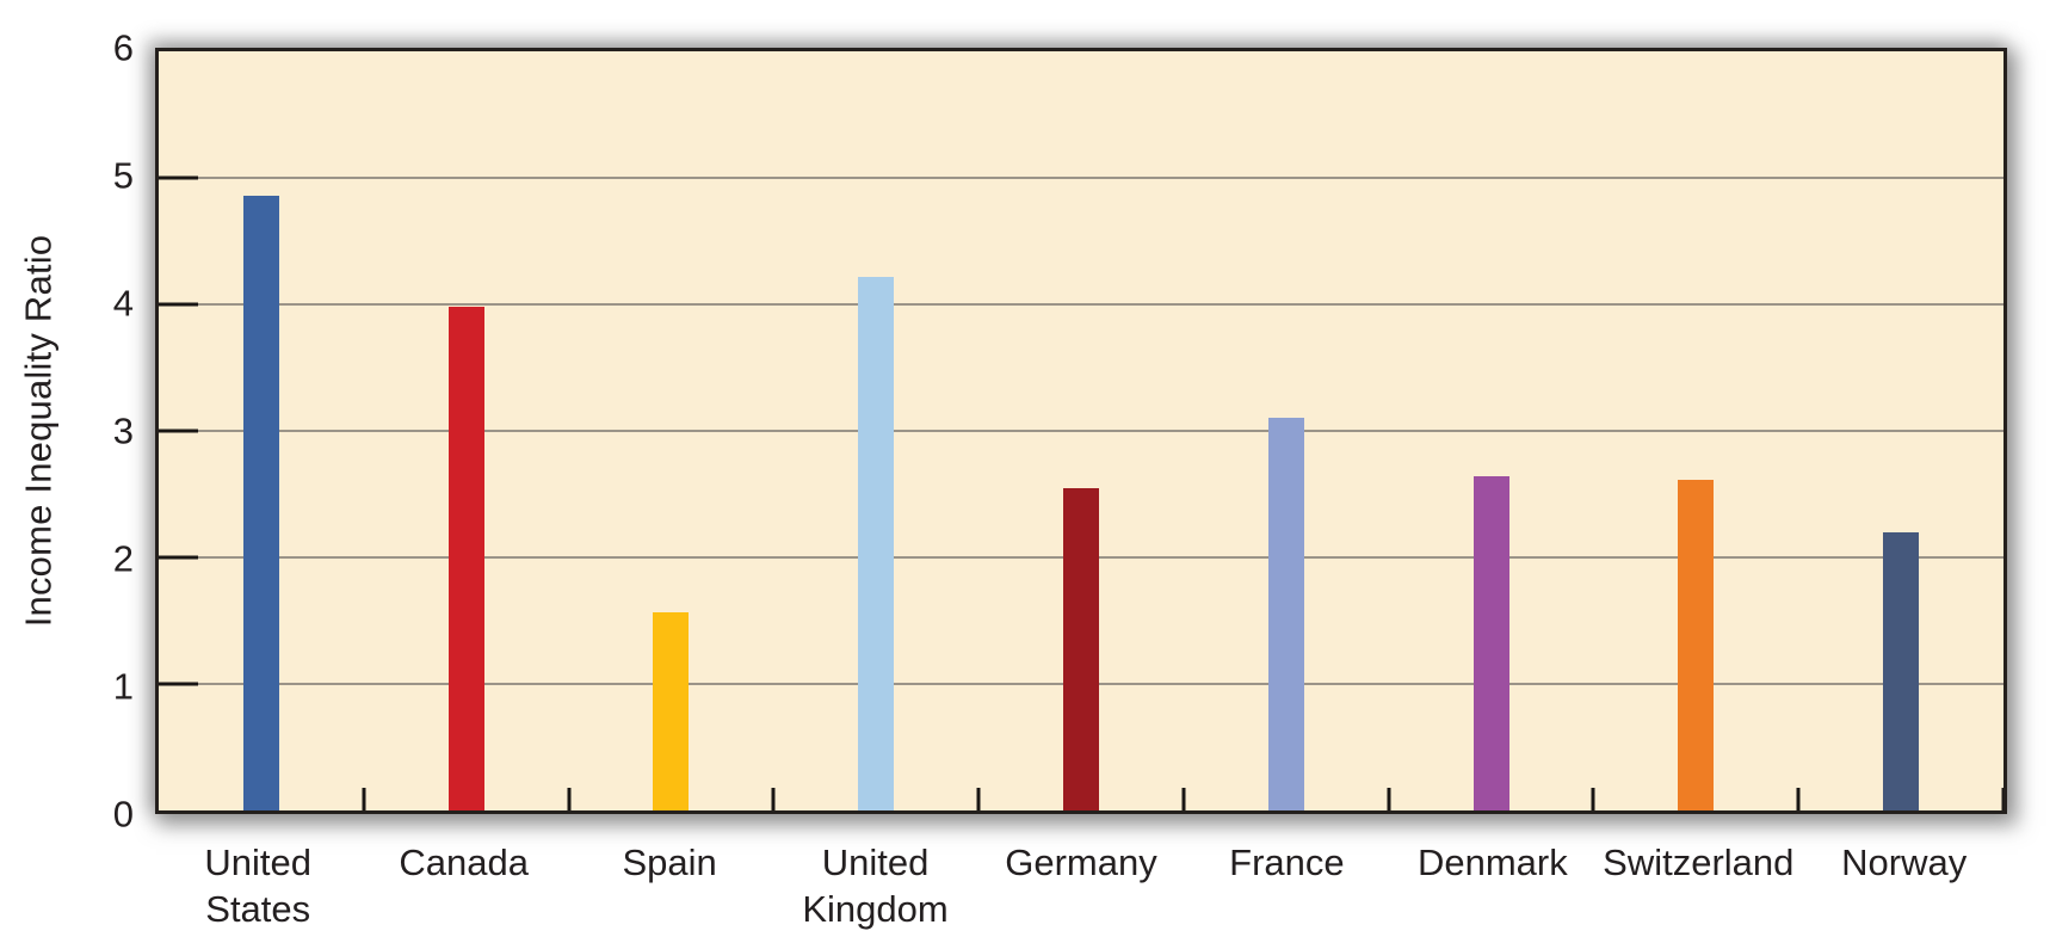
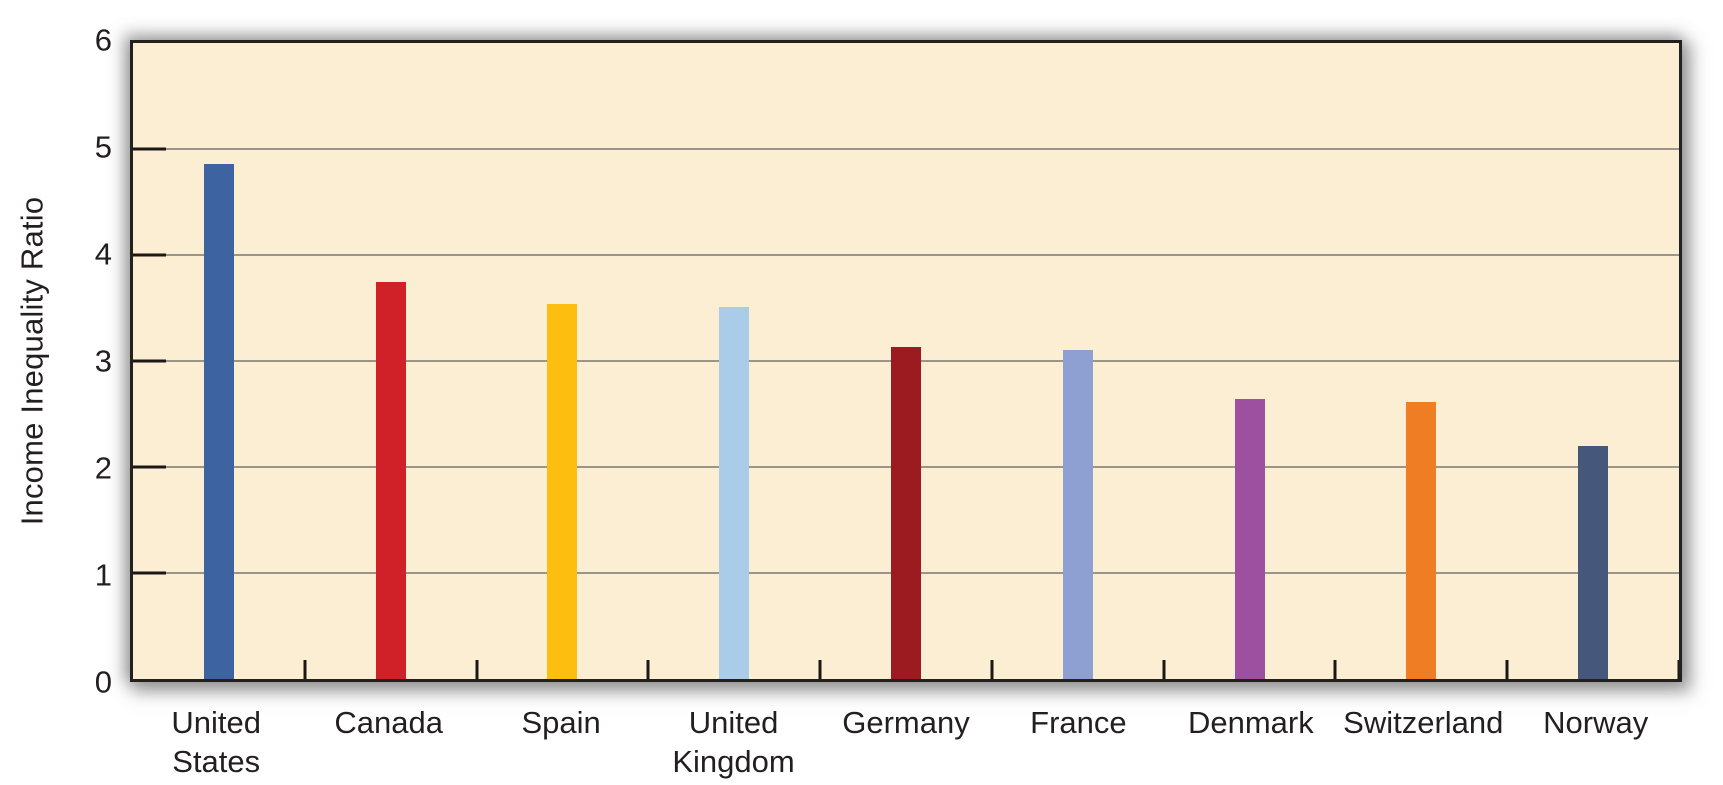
Canada: 3.98 -> 3.75
Spain: 1.57 -> 3.54
United Kingdom: 4.22 -> 3.51
Germany: 2.55 -> 3.13
